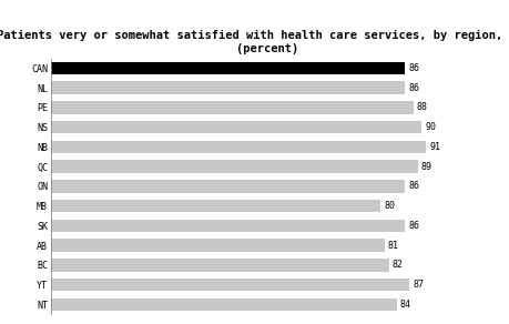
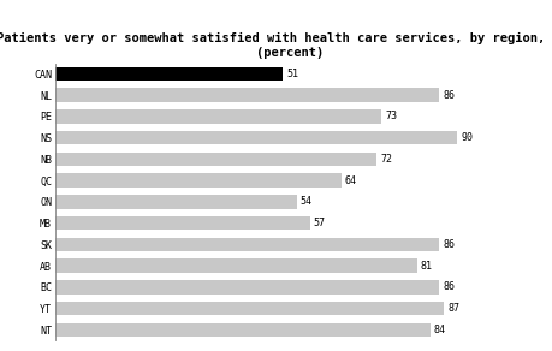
CAN: 86 -> 51
PE: 88 -> 73
NB: 91 -> 72
QC: 89 -> 64
ON: 86 -> 54
MB: 80 -> 57
BC: 82 -> 86
